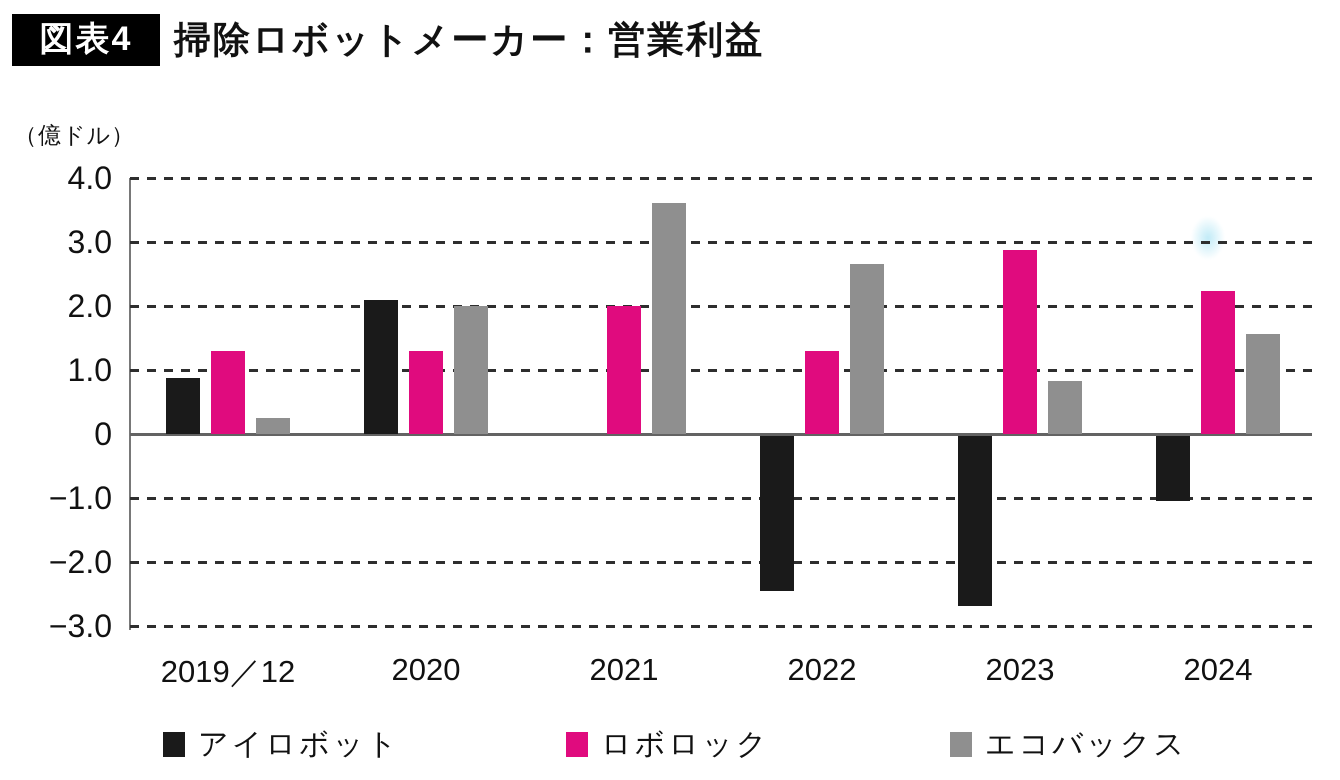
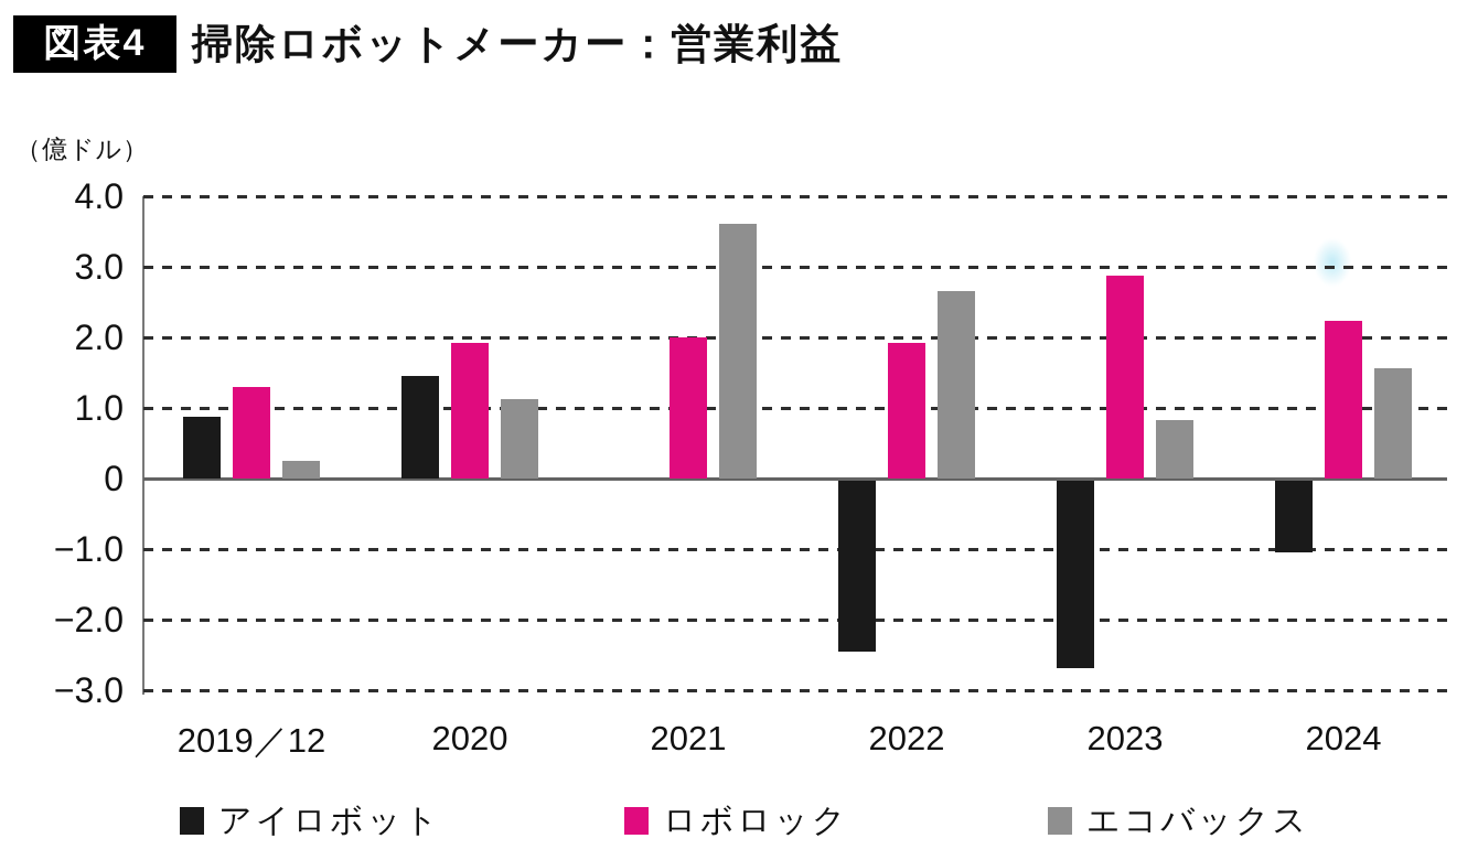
アイロボット/2020: 2.1 -> 1.5
ロボロック/2020: 1.3 -> 1.9
エコバックス/2020: 2.0 -> 1.1
ロボロック/2022: 1.3 -> 1.9
